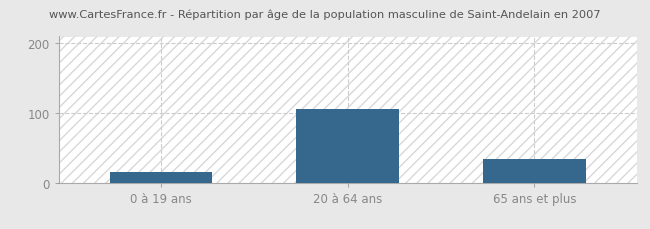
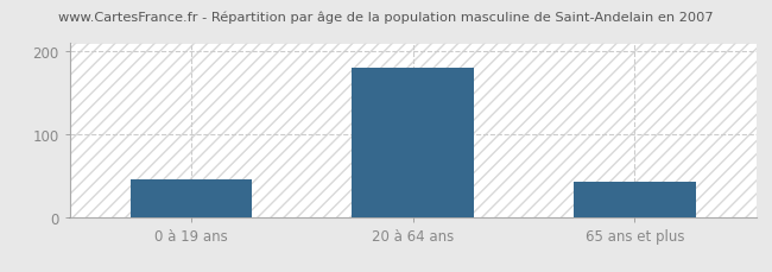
0 à 19 ans: 16 -> 45
20 à 64 ans: 106 -> 180
65 ans et plus: 34 -> 43
